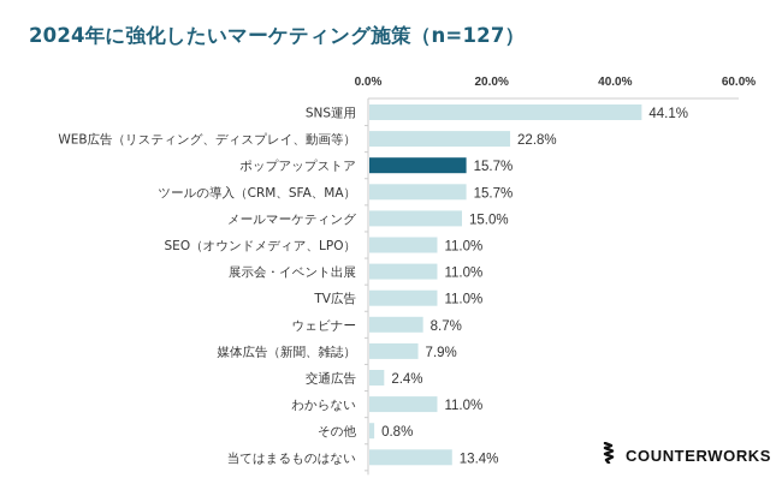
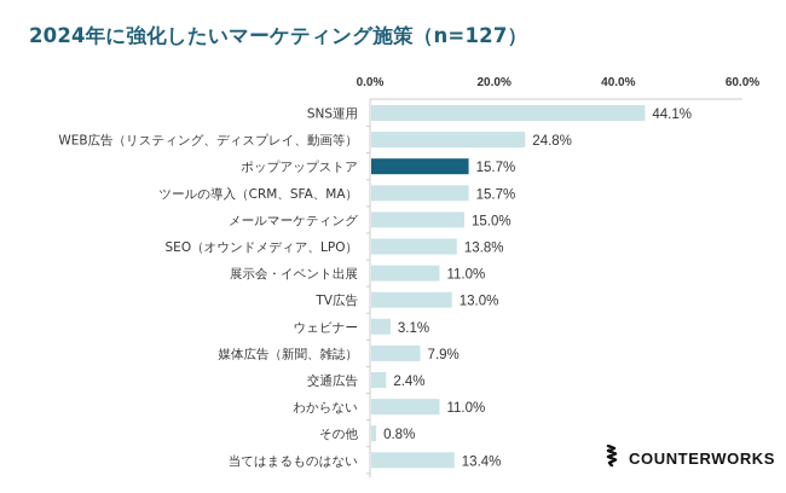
WEB広告（リスティング、ディスプレイ、動画等）: 22.8% -> 24.8%
SEO（オウンドメディア、LPO）: 11.0% -> 13.8%
TV広告: 11.0% -> 13.0%
ウェビナー: 8.7% -> 3.1%
